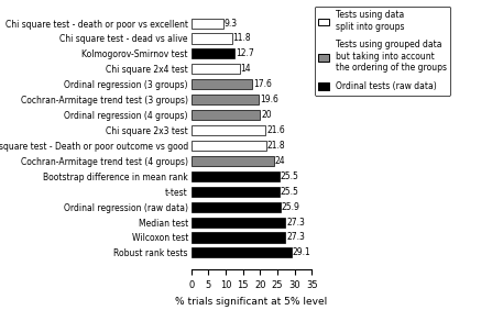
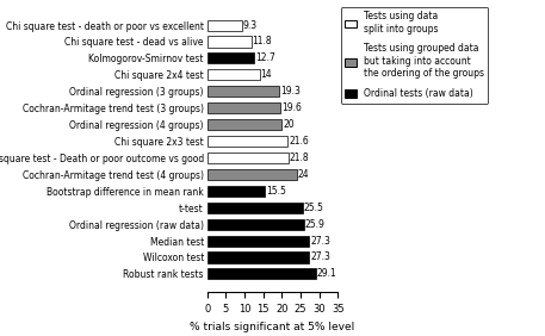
Ordinal regression (3 groups): 17.6 -> 19.3
Bootstrap difference in mean rank: 25.5 -> 15.5
